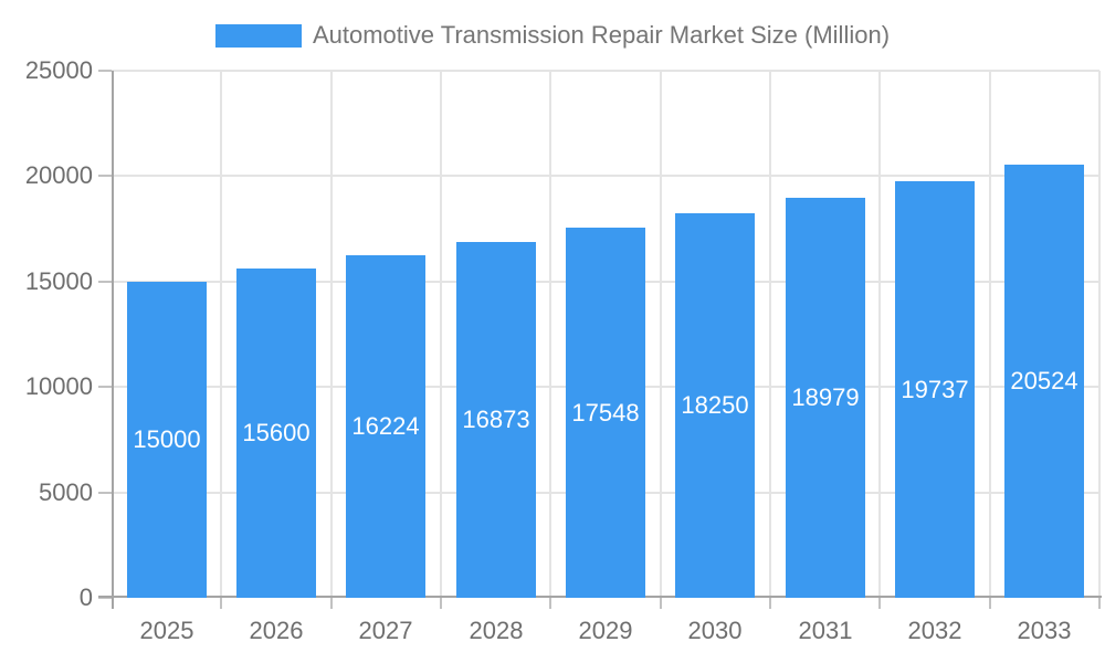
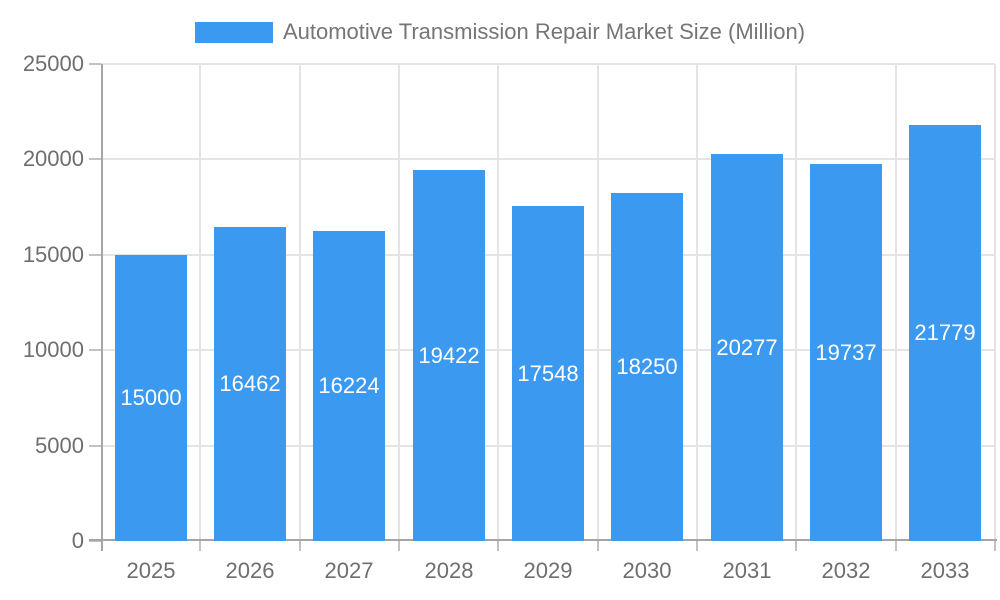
2026: 15600 -> 16462
2028: 16873 -> 19422
2031: 18979 -> 20277
2033: 20524 -> 21779
